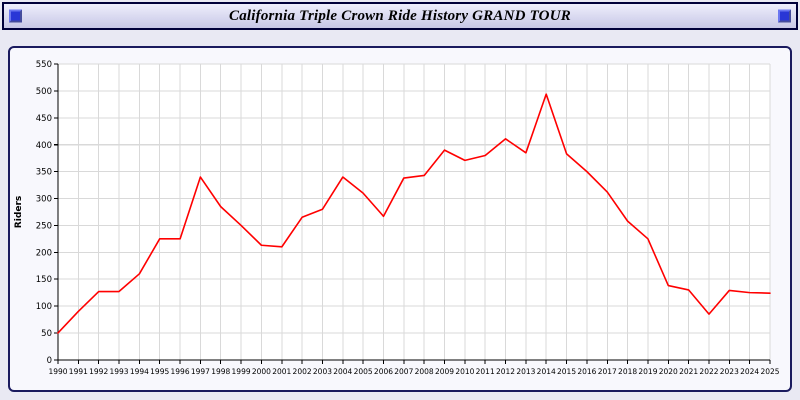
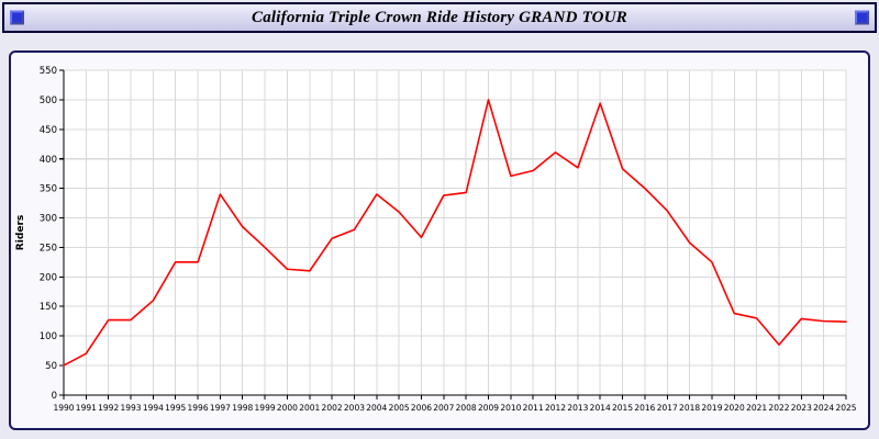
1991: 90 -> 70
2009: 390 -> 500
